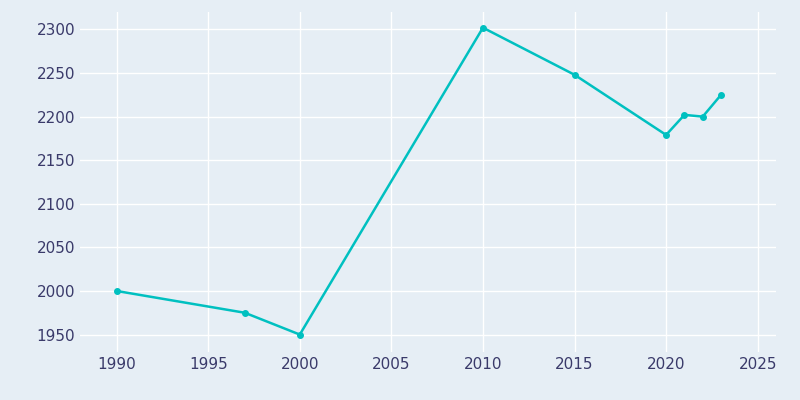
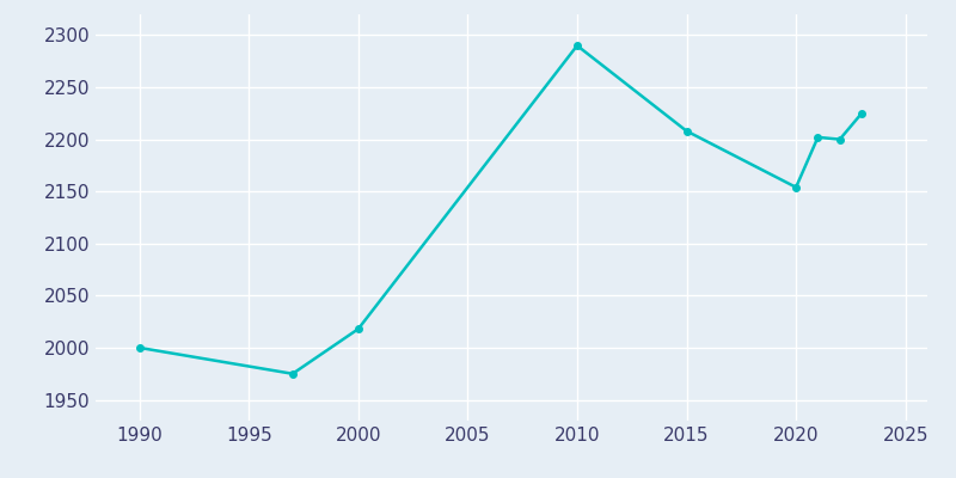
2000: 1950 -> 2018
2010: 2302 -> 2290
2015: 2248 -> 2208
2020: 2179 -> 2154
